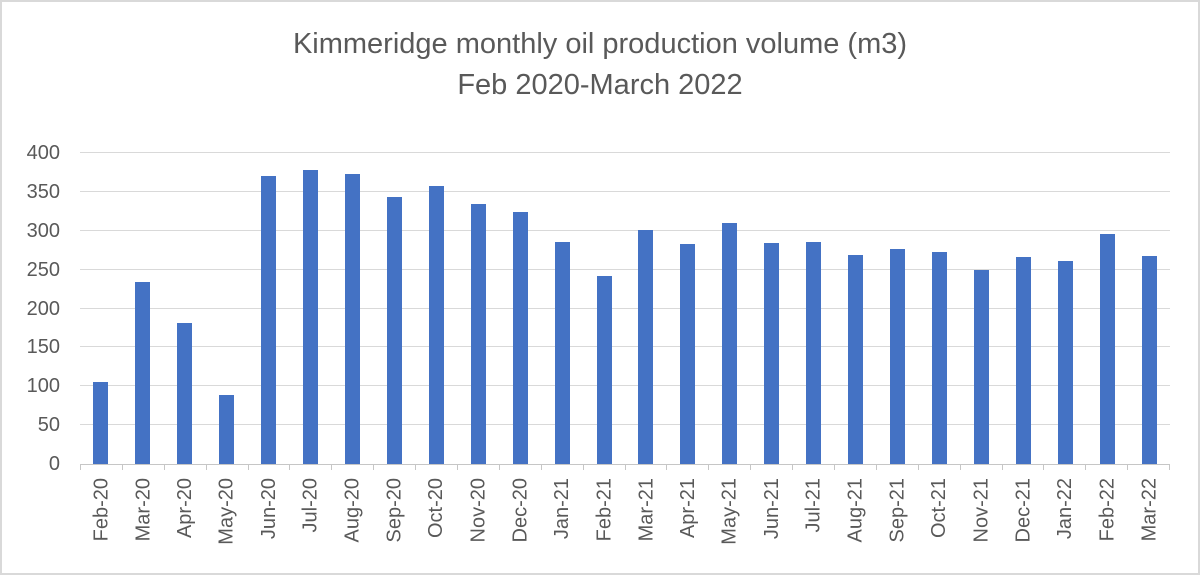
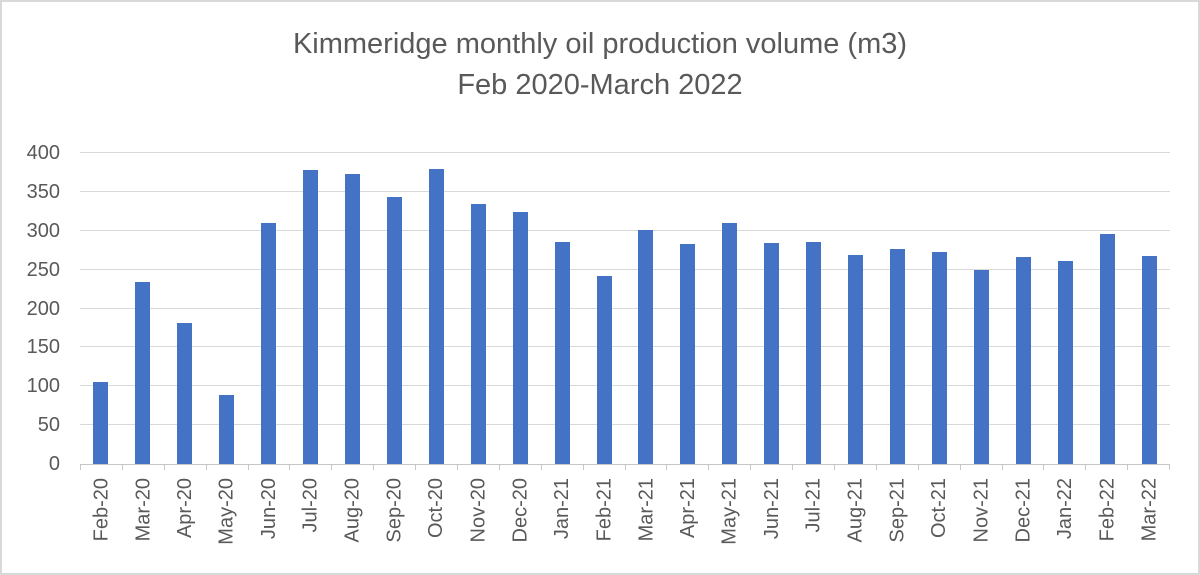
Jun-20: 370 -> 310
Oct-20: 360 -> 380
